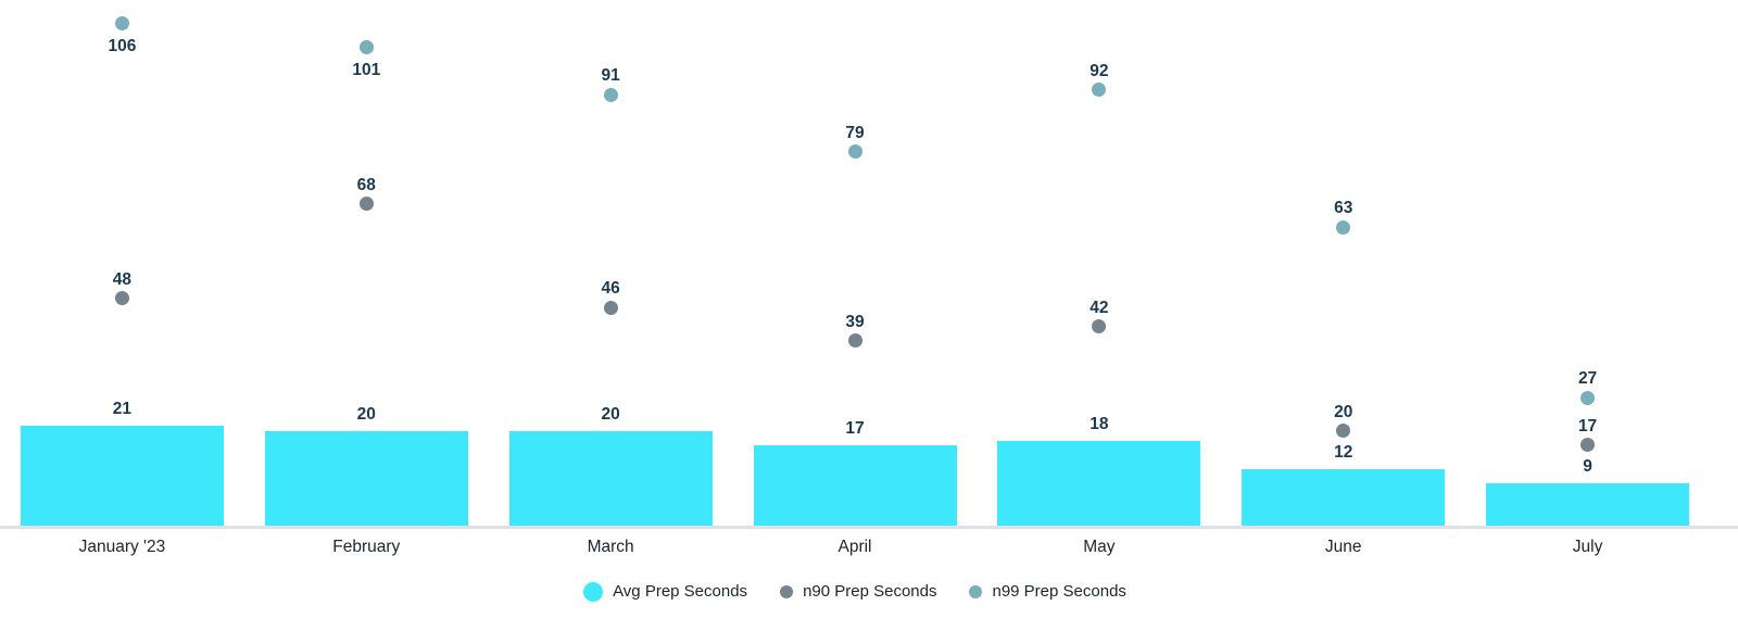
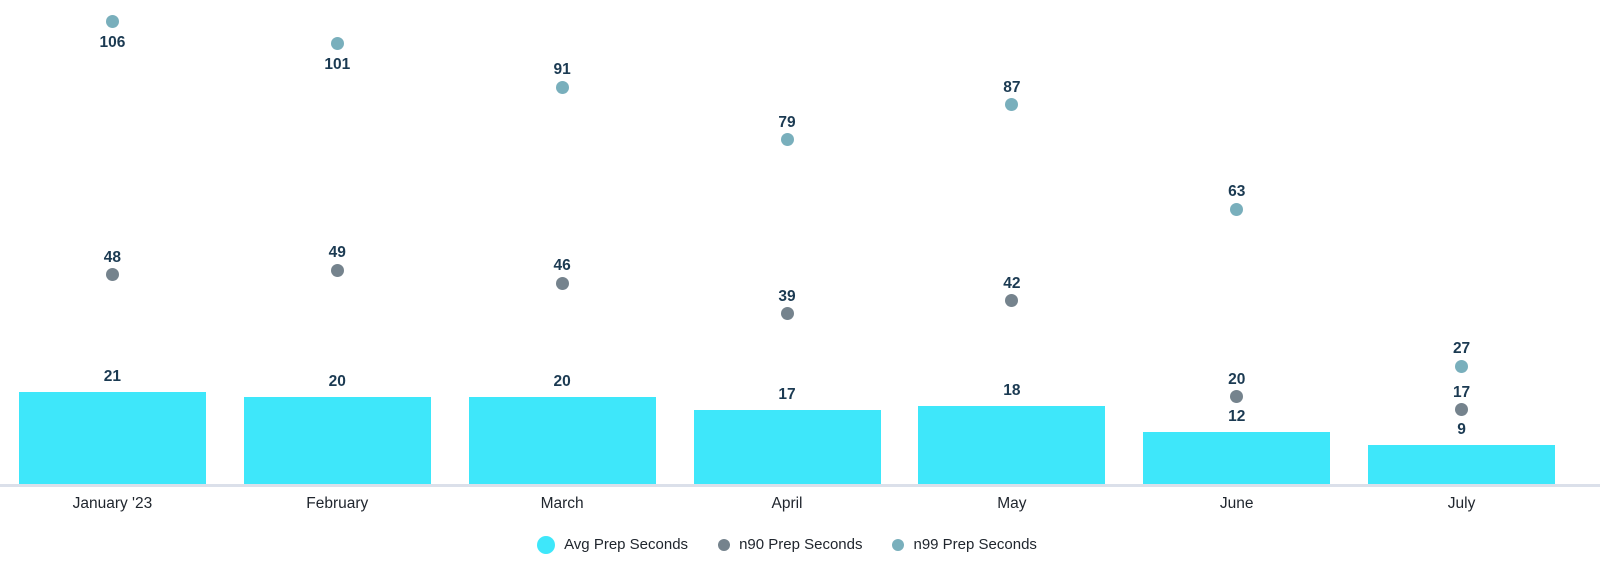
n90 Prep Seconds/February: 68 -> 49
n99 Prep Seconds/May: 92 -> 87
